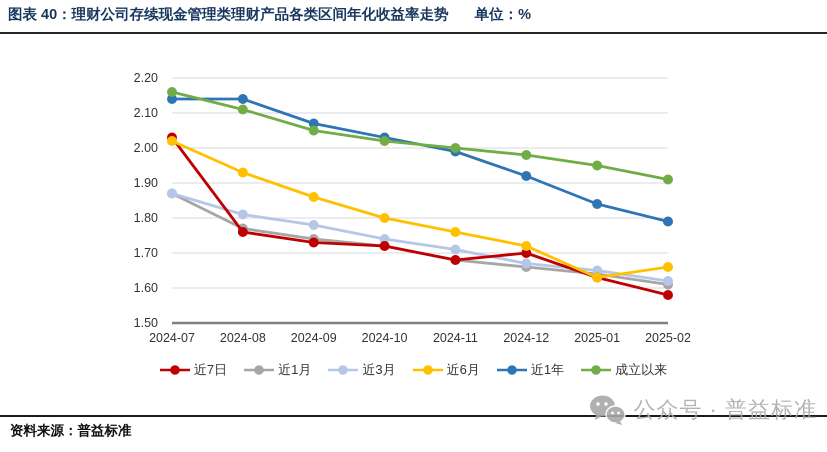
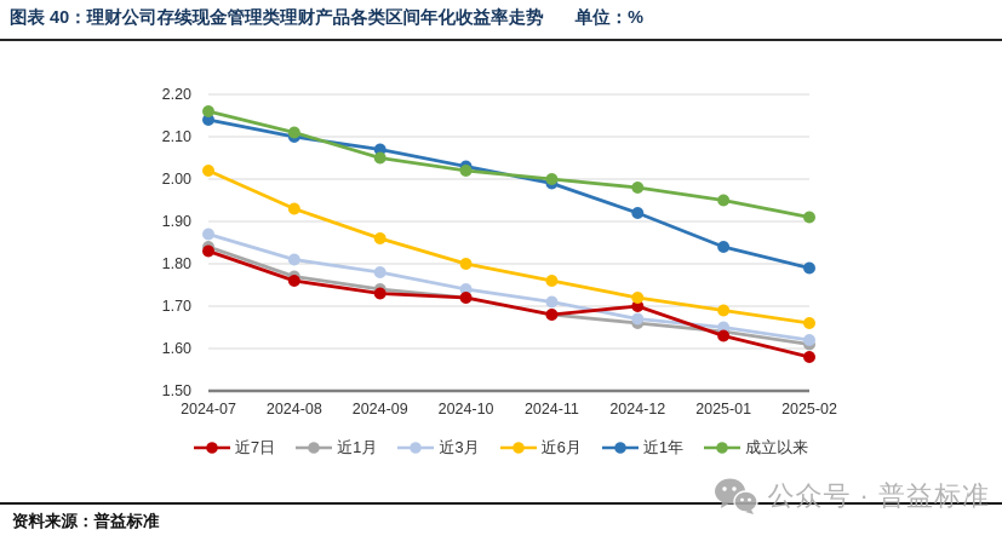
近7日/2024-07: 2.03 -> 1.83
近1月/2024-07: 1.87 -> 1.84
近1年/2024-08: 2.14 -> 2.10
近6月/2025-01: 1.63 -> 1.69
